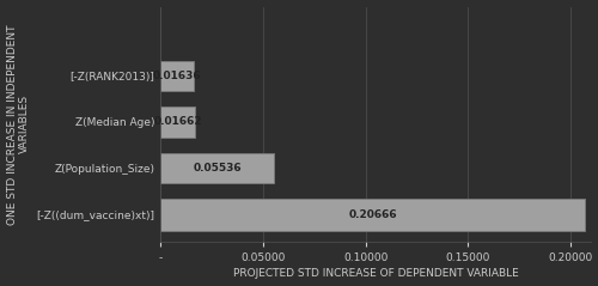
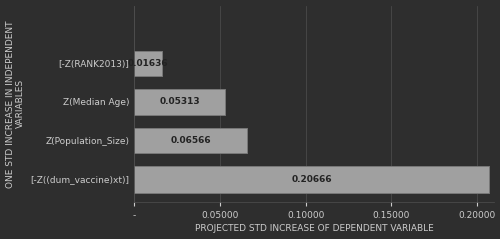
Z(Median Age): 0.01662 -> 0.05313
Z(Population_Size): 0.05536 -> 0.06566
